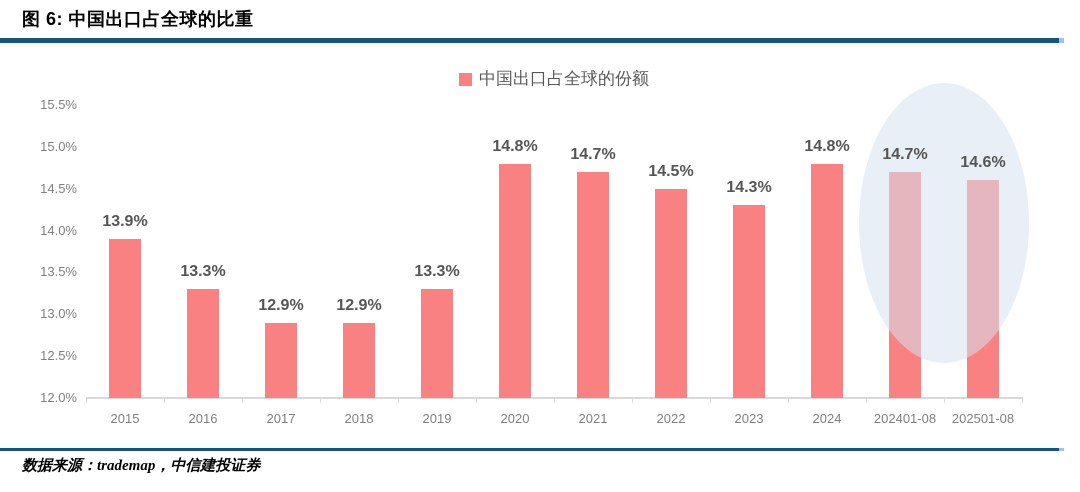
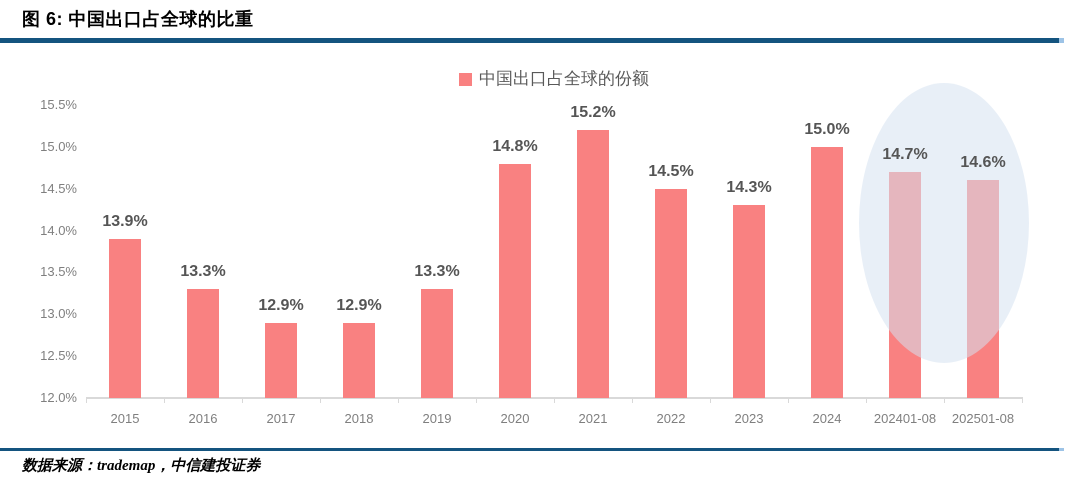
2021: 14.7% -> 15.2%
2024: 14.8% -> 15.0%
